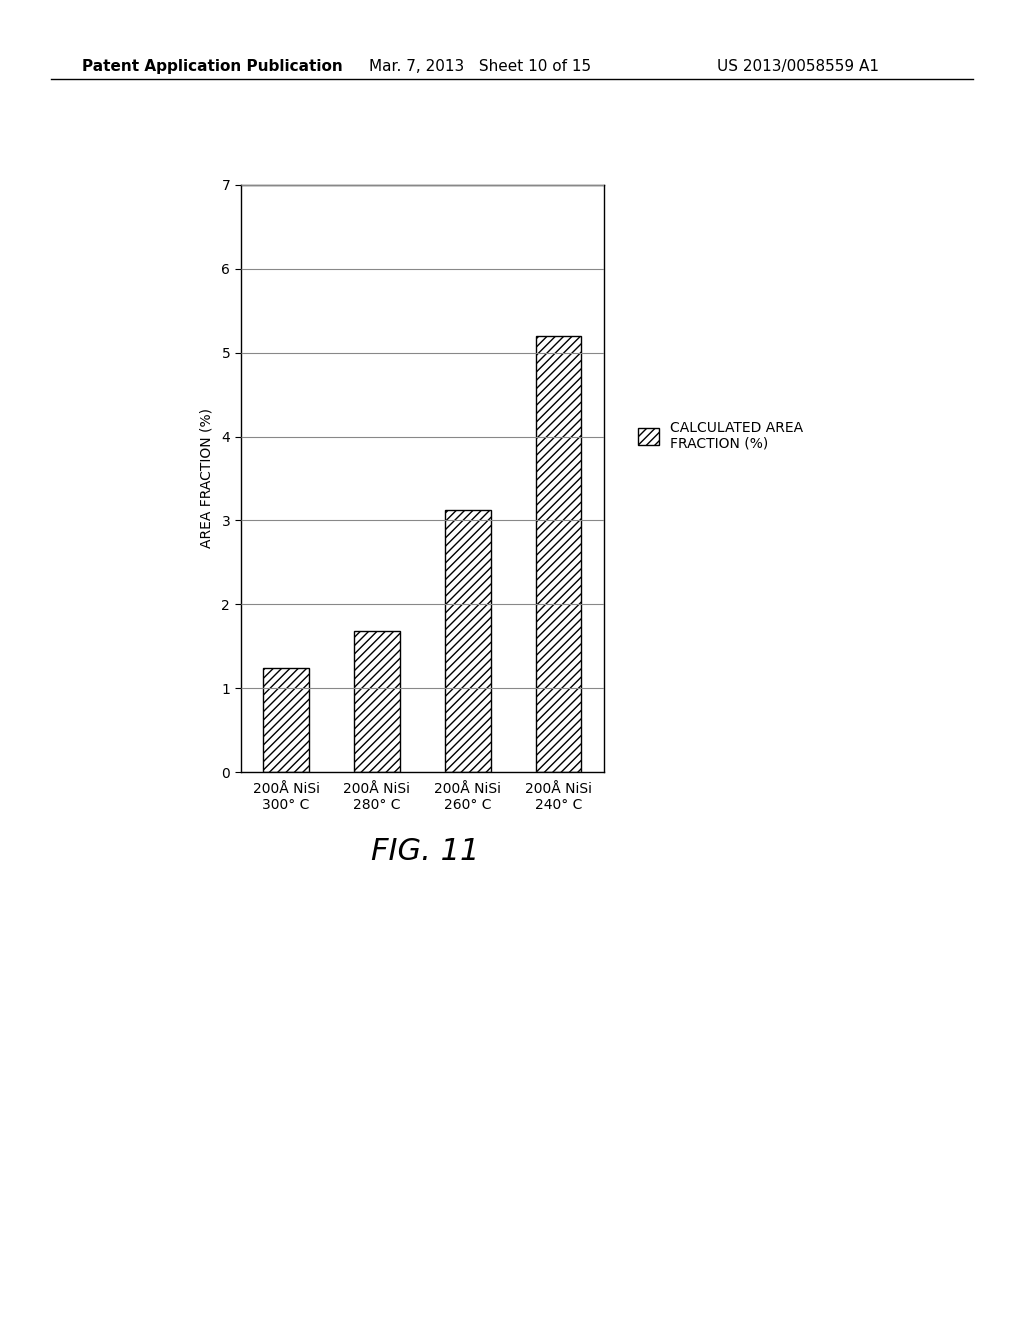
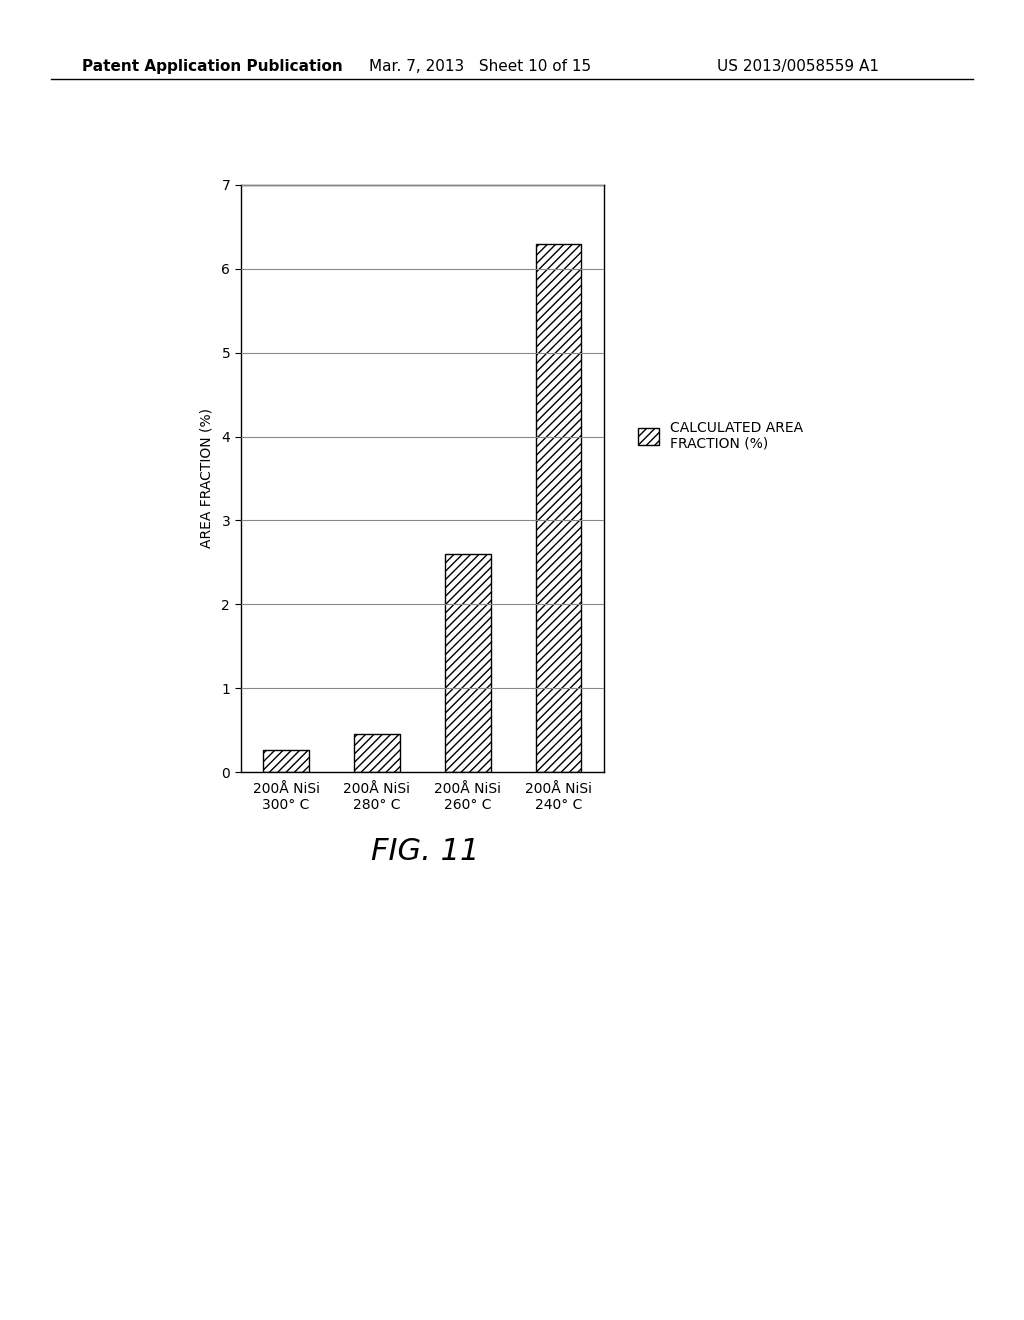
200Å NiSi 300° C: 1.24 -> 0.27
200Å NiSi 280° C: 1.68 -> 0.45
200Å NiSi 260° C: 3.12 -> 2.60
200Å NiSi 240° C: 5.20 -> 6.30
